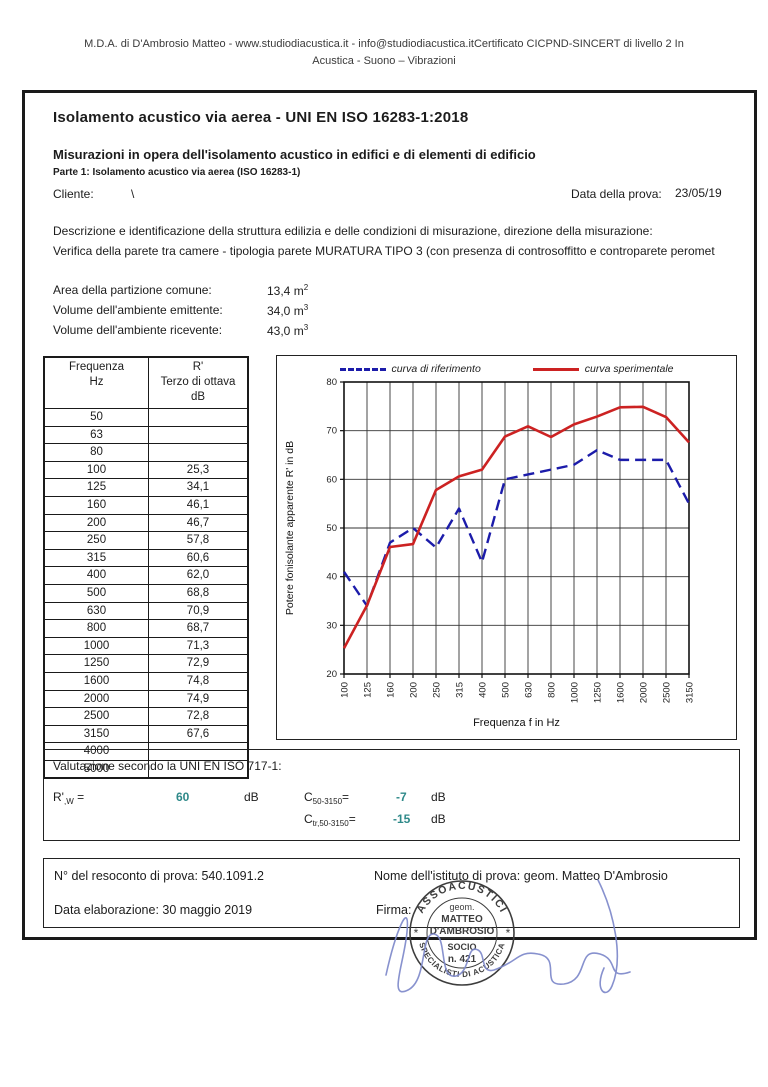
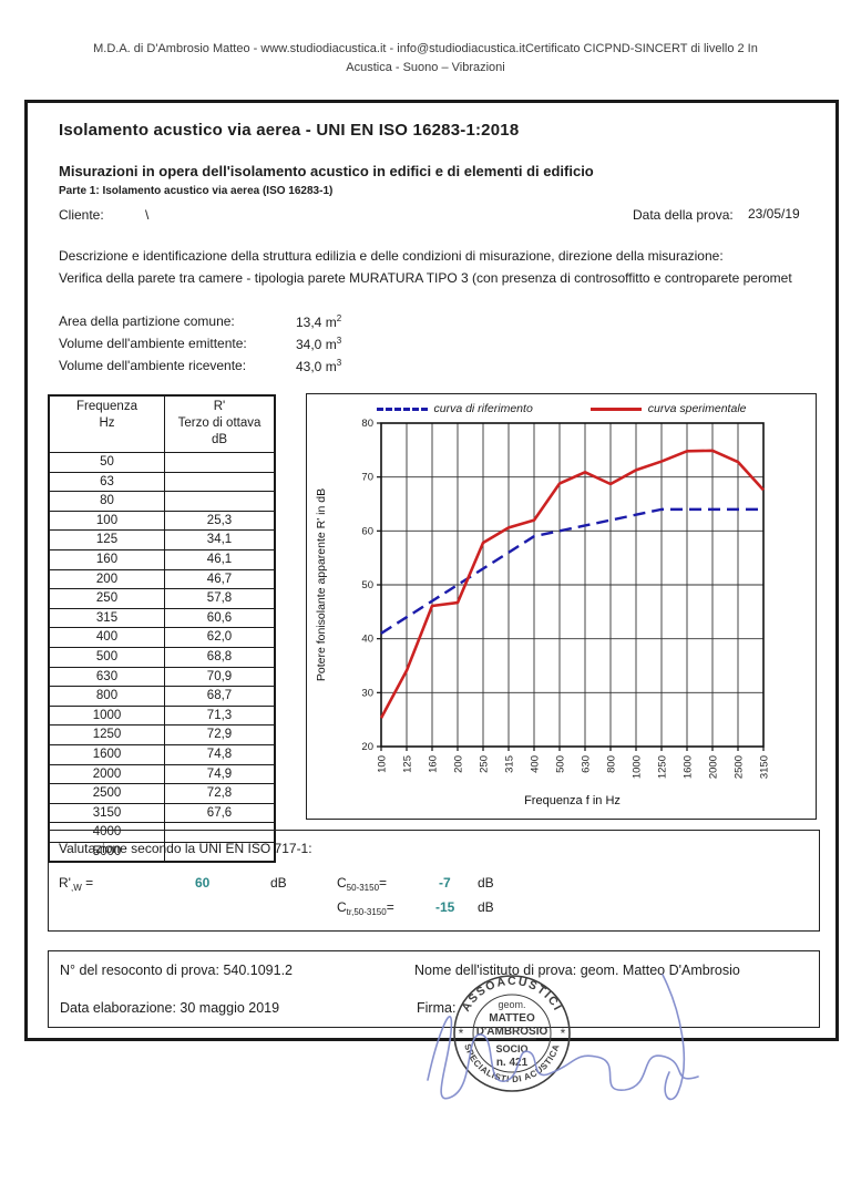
curva di riferimento/125: 34 -> 44
curva di riferimento/250: 46 -> 53
curva di riferimento/315: 54 -> 56
curva di riferimento/400: 43 -> 59
curva di riferimento/1250: 66 -> 64
curva di riferimento/3150: 55 -> 64
